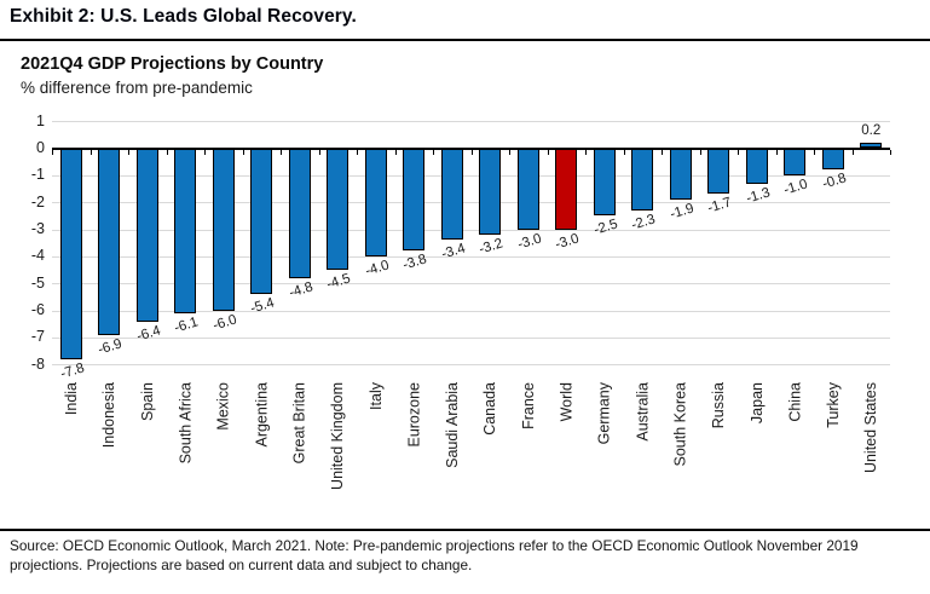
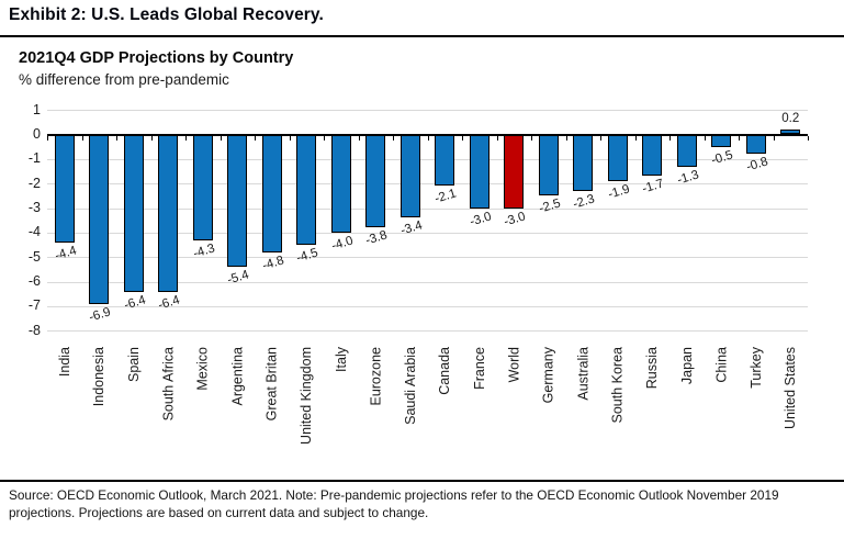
India: -7.8 -> -4.4
South Africa: -6.1 -> -6.4
Mexico: -6.0 -> -4.3
Canada: -3.2 -> -2.1
China: -1.0 -> -0.5
